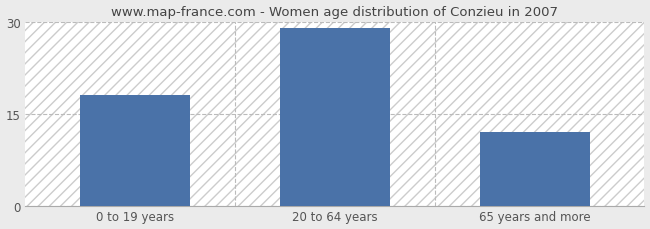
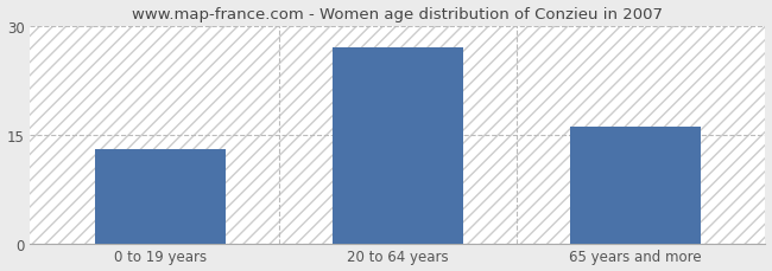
0 to 19 years: 18 -> 13
20 to 64 years: 29 -> 27
65 years and more: 12 -> 16
